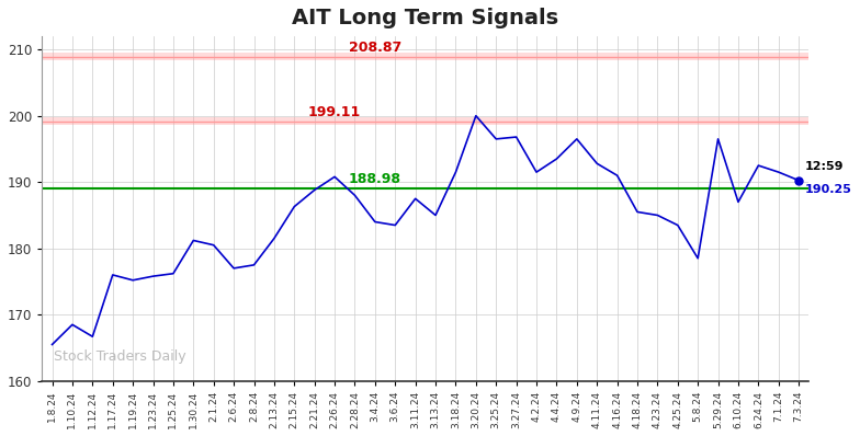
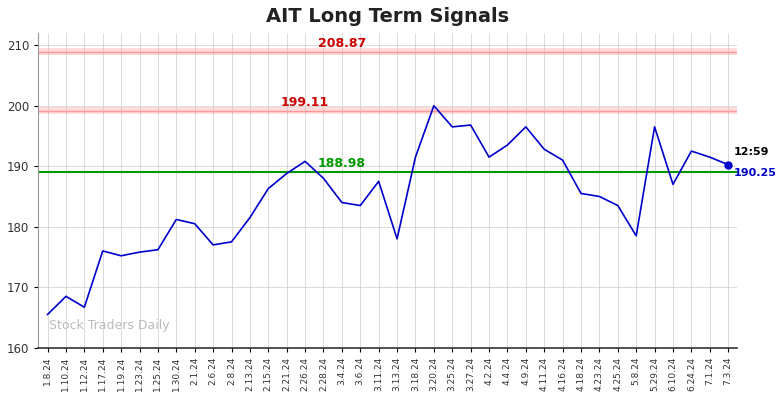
3.13.24: 185.0 -> 178.0
